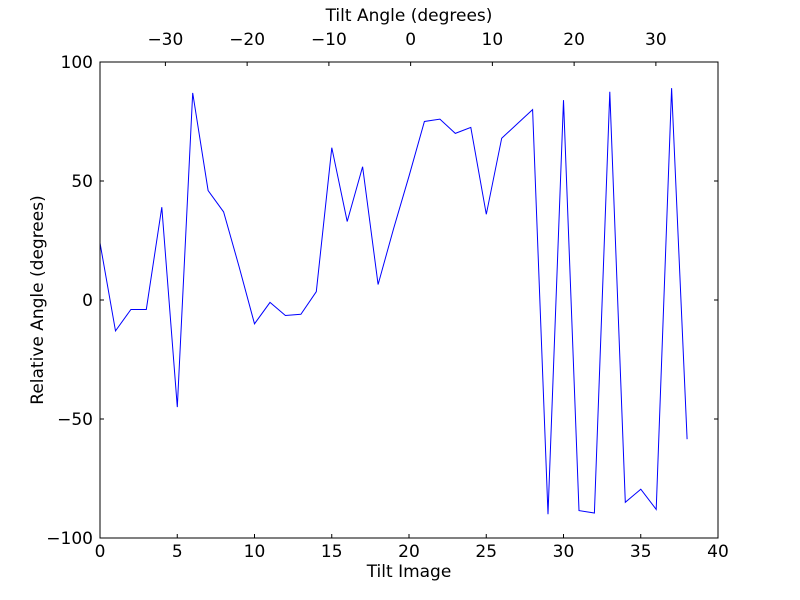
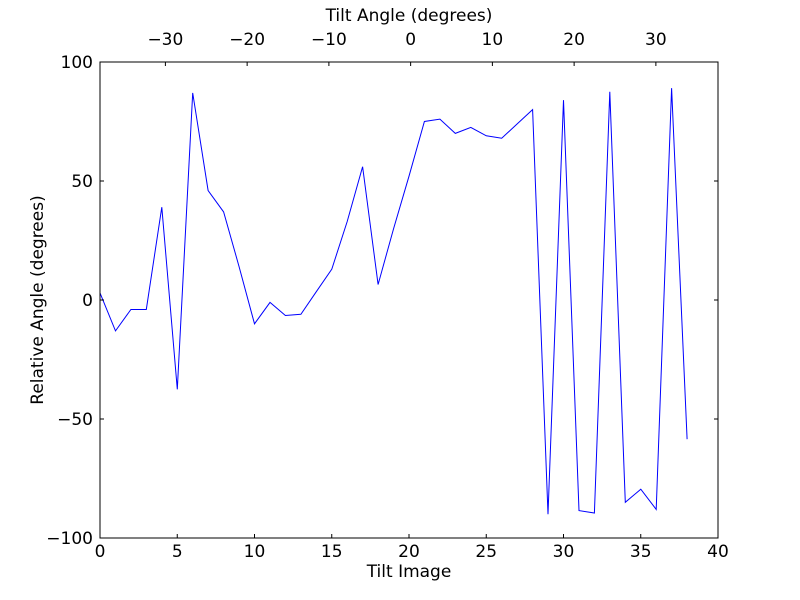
0: 24 -> 3
5: -45 -> -38
15: 64 -> 13
25: 36 -> 69
